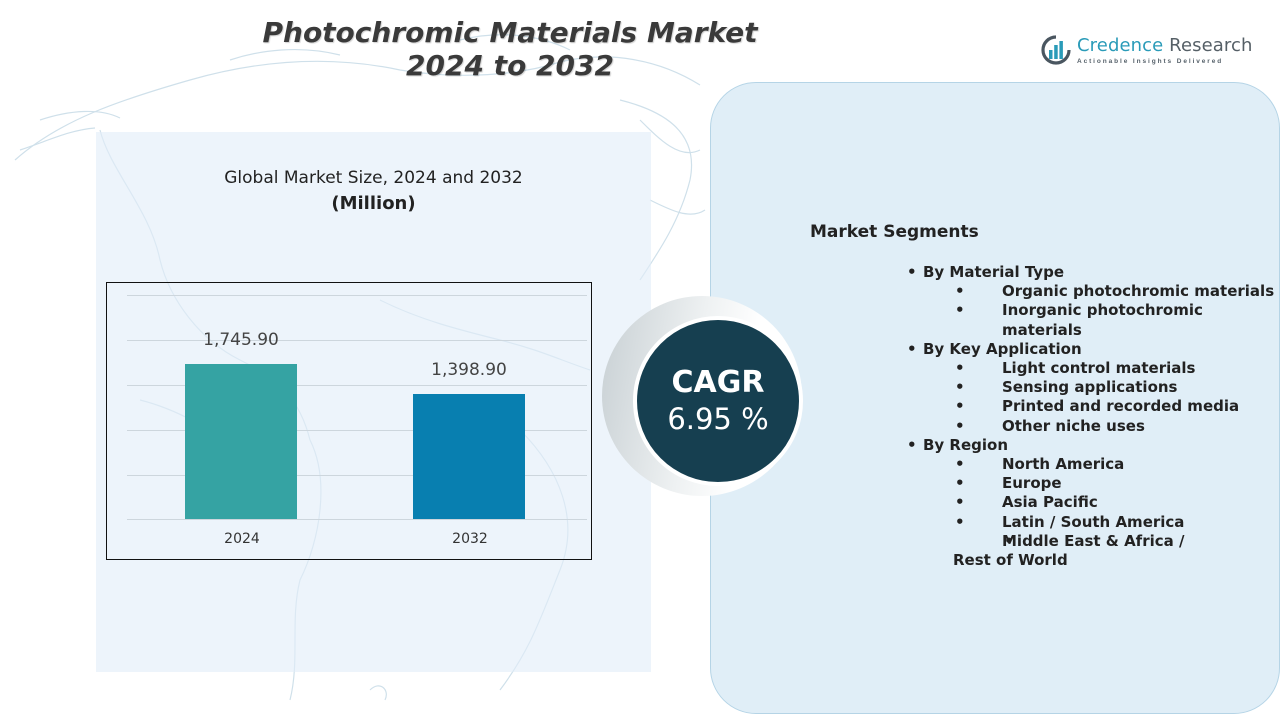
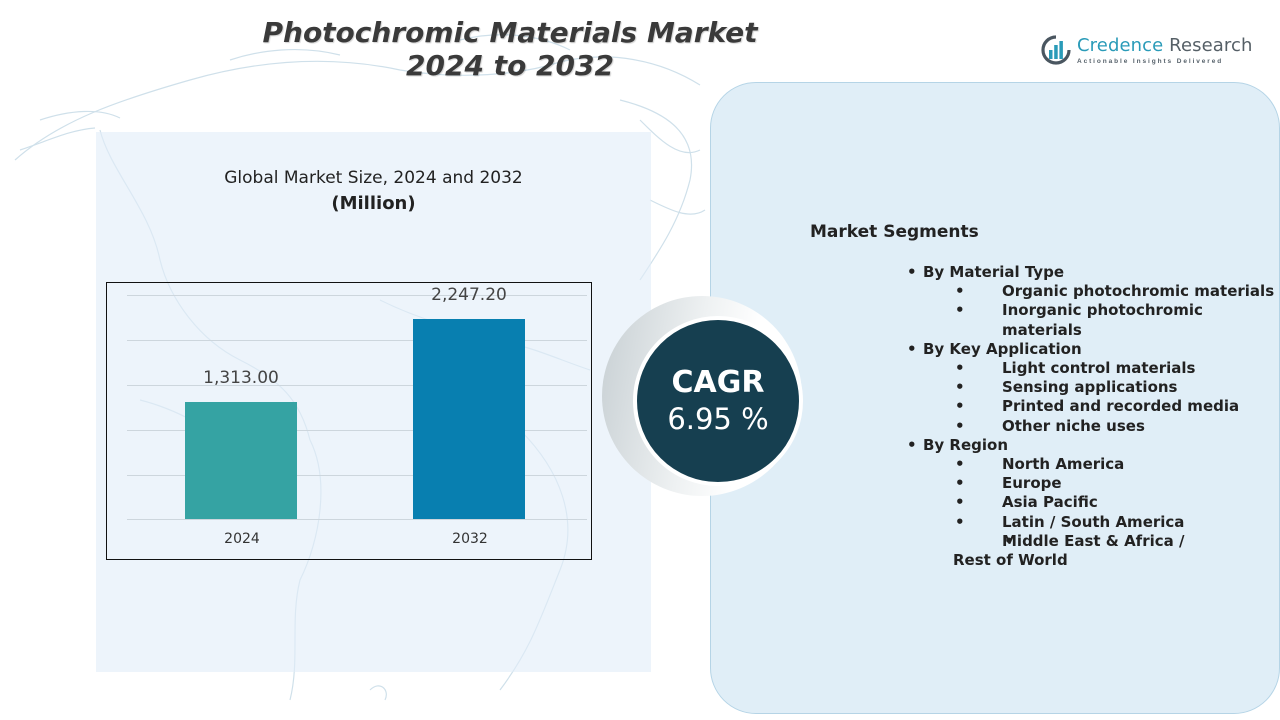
2024: 1,745.90 -> 1,313.00
2032: 1,398.90 -> 2,247.20
